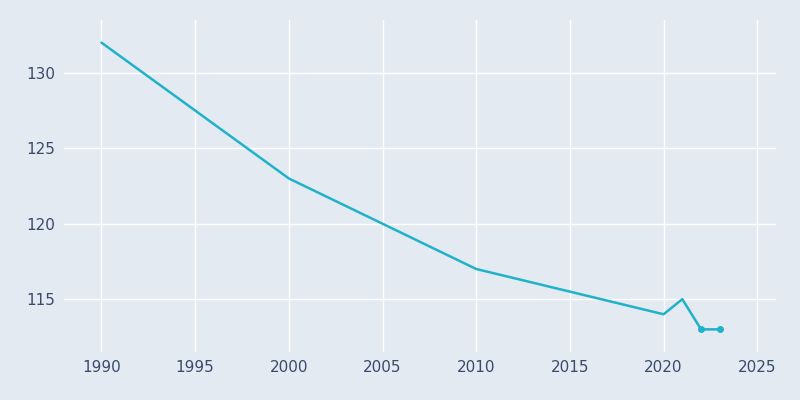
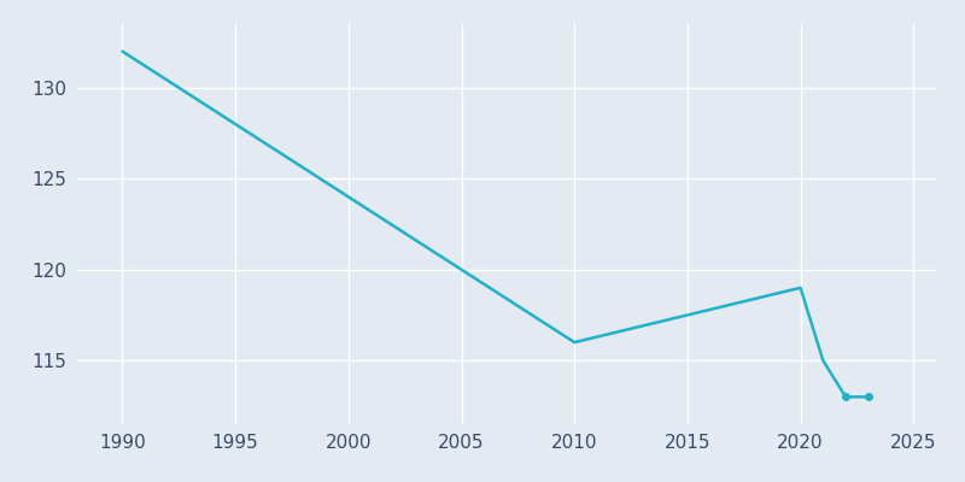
2000: 123 -> 124
2010: 117 -> 116
2020: 114 -> 119
